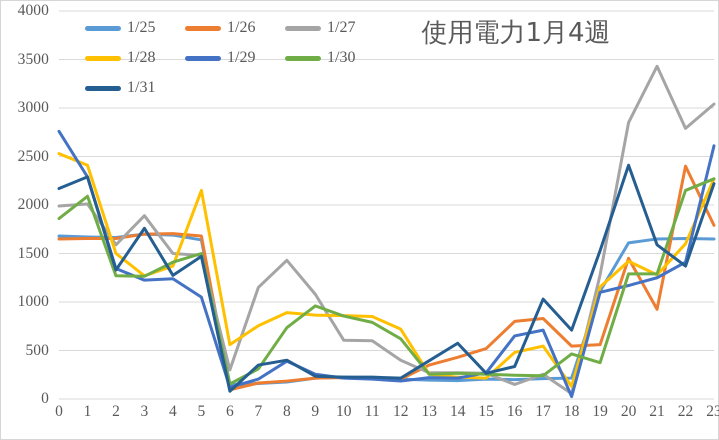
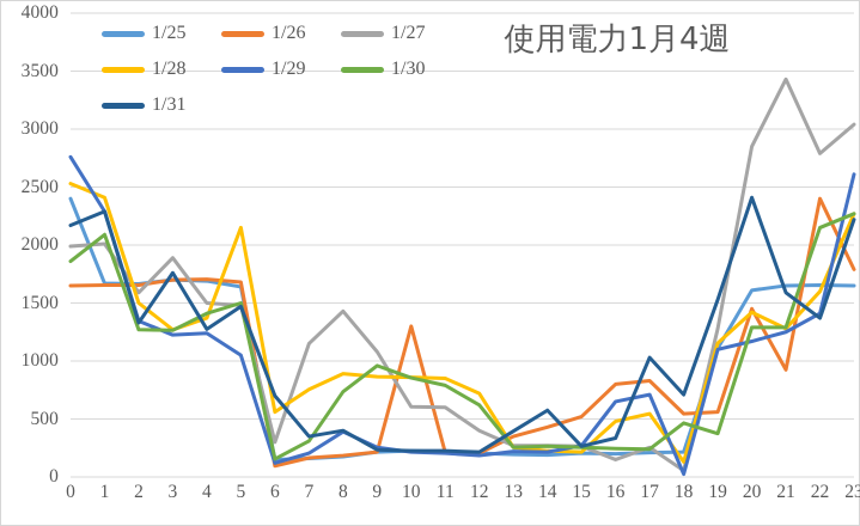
1/25/0: 1700 -> 2400
1/31/6: 100 -> 700
1/26/10: 200 -> 1300
